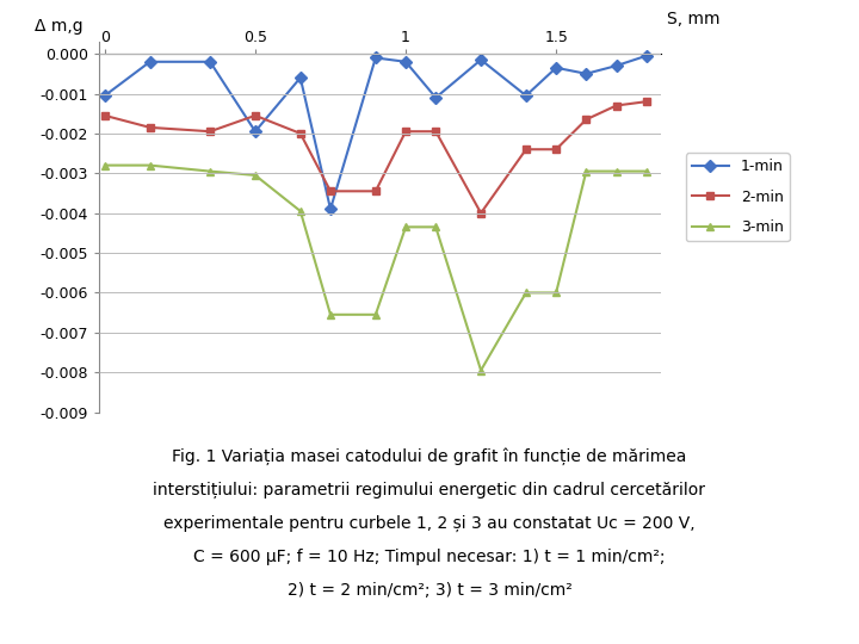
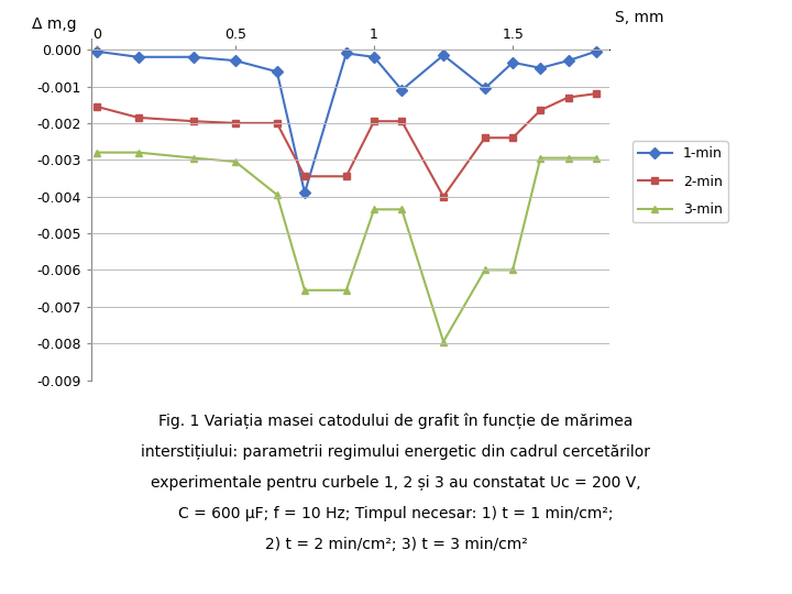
1-min/0: -0.00105 -> -0.00005
1-min/0.5: -0.00195 -> -0.00030
2-min/0.5: -0.00155 -> -0.00200
